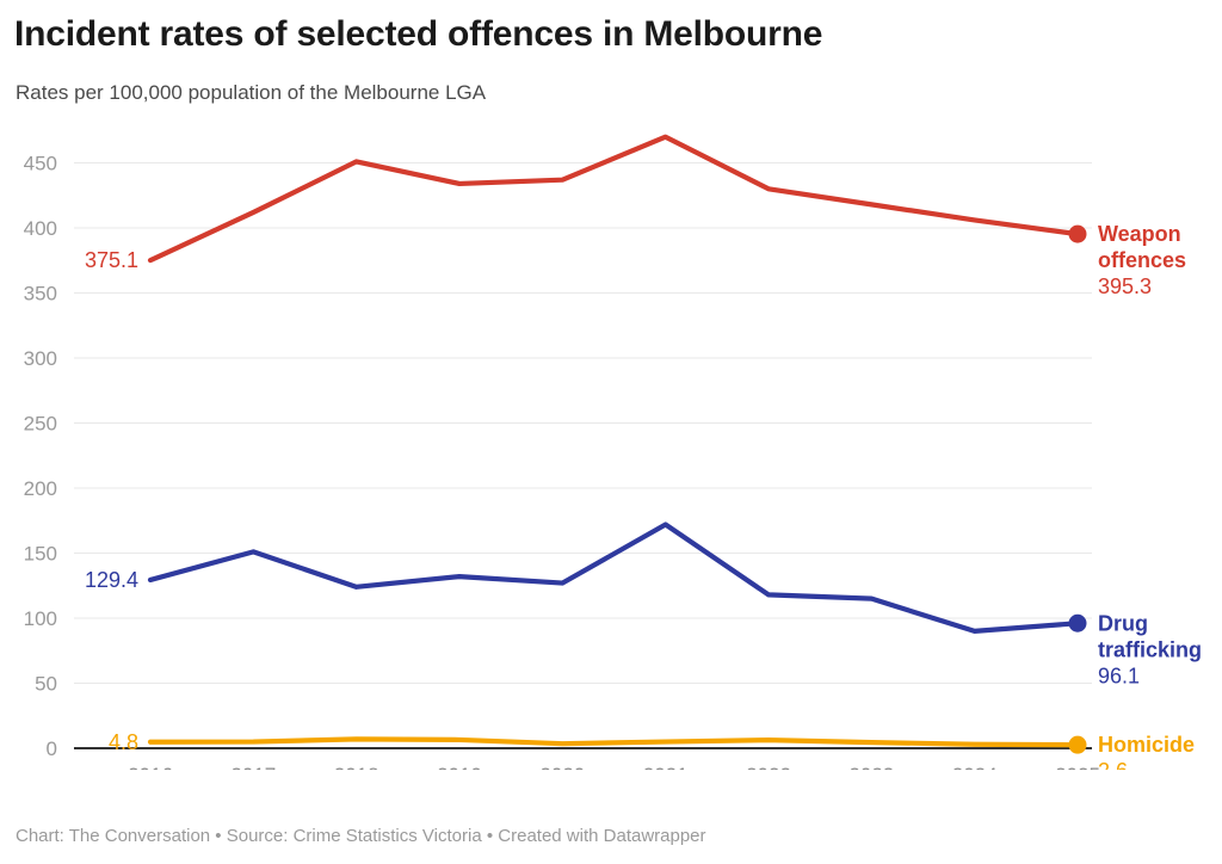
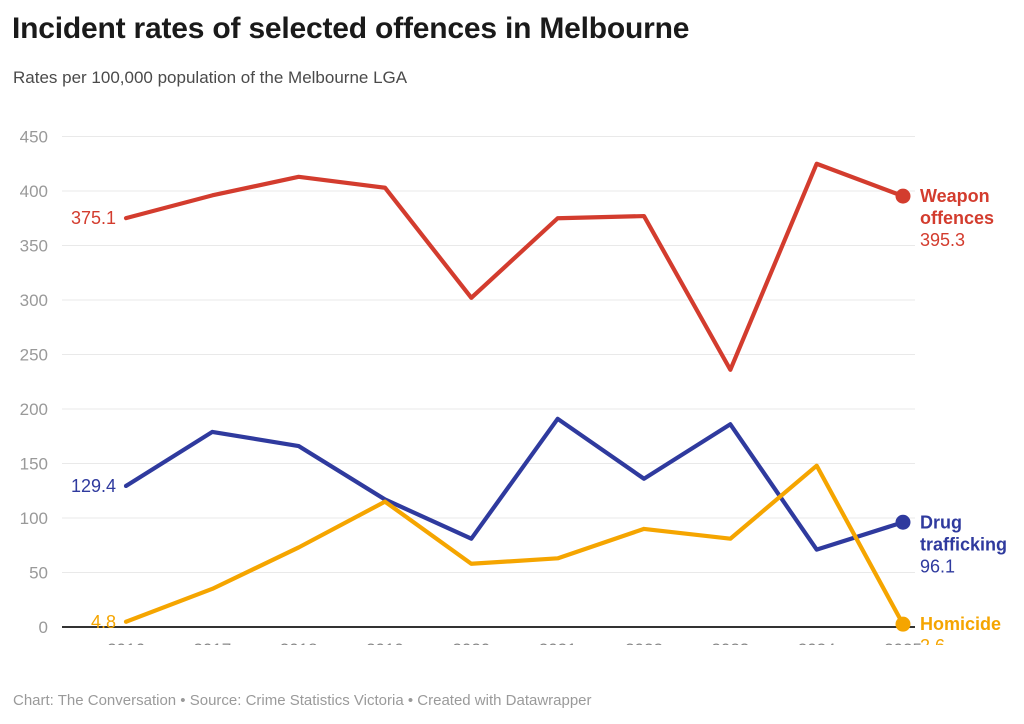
Weapon offences/2017: 412 -> 396
Drug trafficking/2017: 151 -> 179
Homicide/2017: 5 -> 35
Weapon offences/2018: 451 -> 413
Drug trafficking/2018: 124 -> 166
Homicide/2018: 7 -> 73
Weapon offences/2019: 434 -> 403
Drug trafficking/2019: 132 -> 117
Homicide/2019: 6 -> 115
Weapon offences/2020: 437 -> 302
Drug trafficking/2020: 127 -> 81
Homicide/2020: 4 -> 58
Weapon offences/2021: 470 -> 375
Drug trafficking/2021: 172 -> 191
Homicide/2021: 5 -> 63
Weapon offences/2022: 430 -> 377
Drug trafficking/2022: 118 -> 136
Homicide/2022: 6 -> 90
Weapon offences/2023: 418 -> 236
Drug trafficking/2023: 115 -> 186
Homicide/2023: 4 -> 81
Weapon offences/2024: 406 -> 425
Drug trafficking/2024: 90 -> 71
Homicide/2024: 3 -> 148
